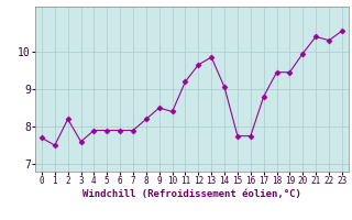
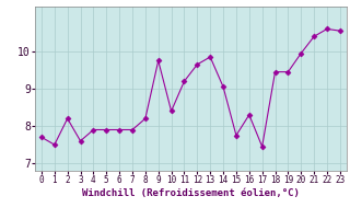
9: 8.50 -> 9.75
16: 7.75 -> 8.30
17: 8.80 -> 7.45
22: 10.30 -> 10.60
